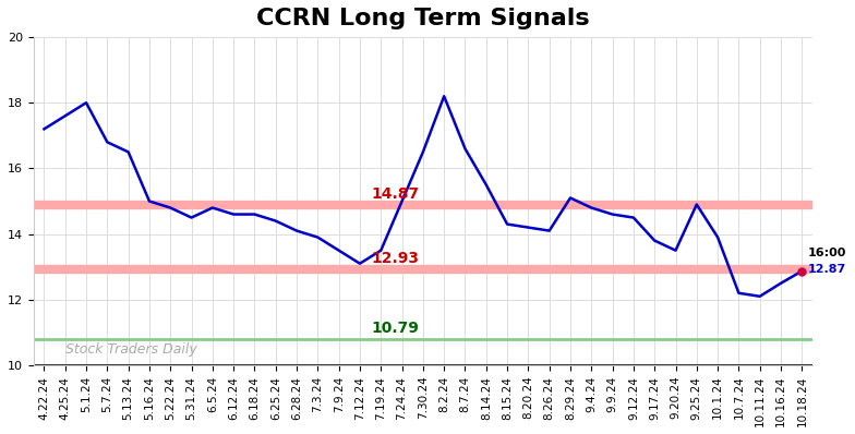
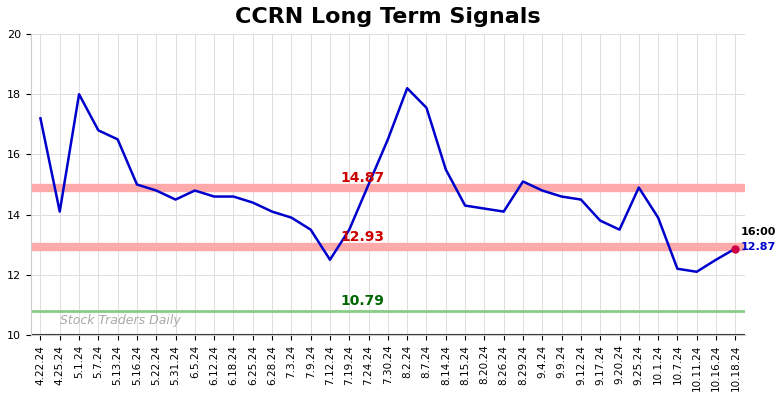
4.25.24: 17.60 -> 14.10
7.12.24: 13.10 -> 12.50
8.7.24: 16.60 -> 17.55
